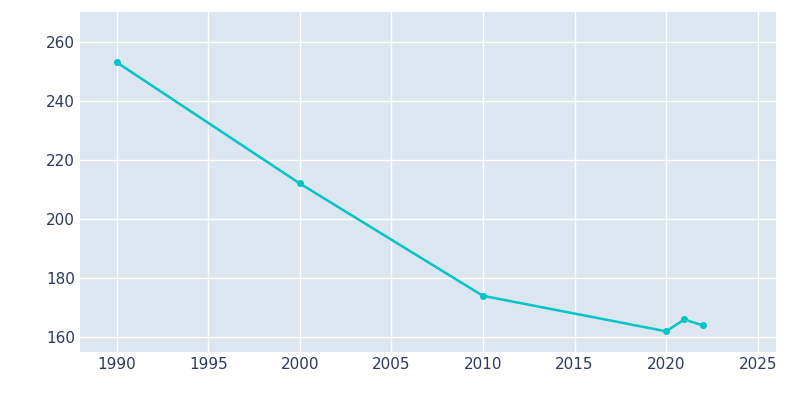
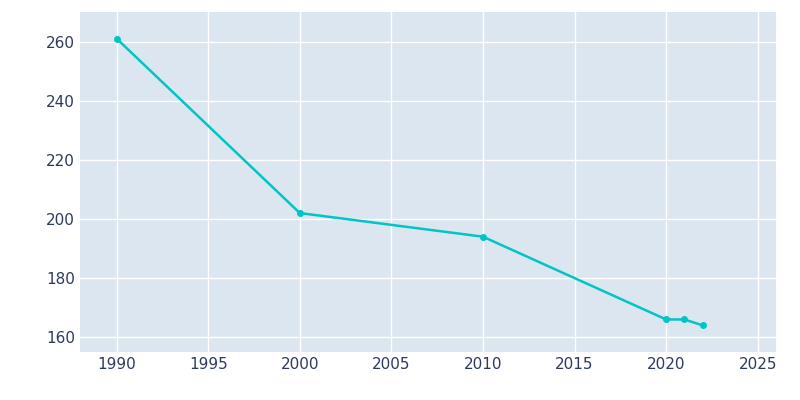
1990: 253 -> 261
2000: 212 -> 202
2010: 174 -> 194
2020: 162 -> 166
